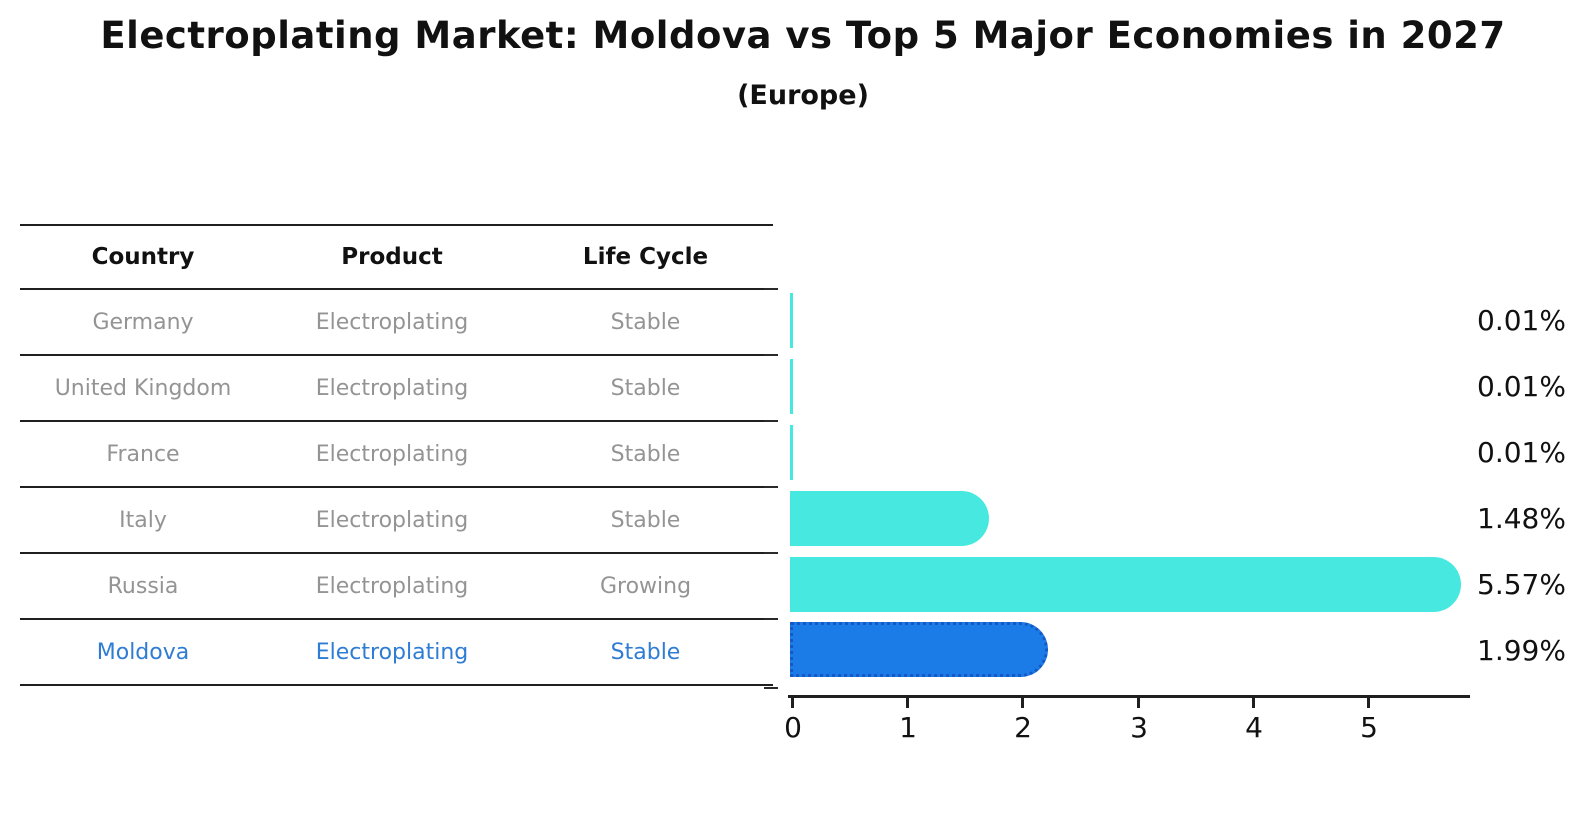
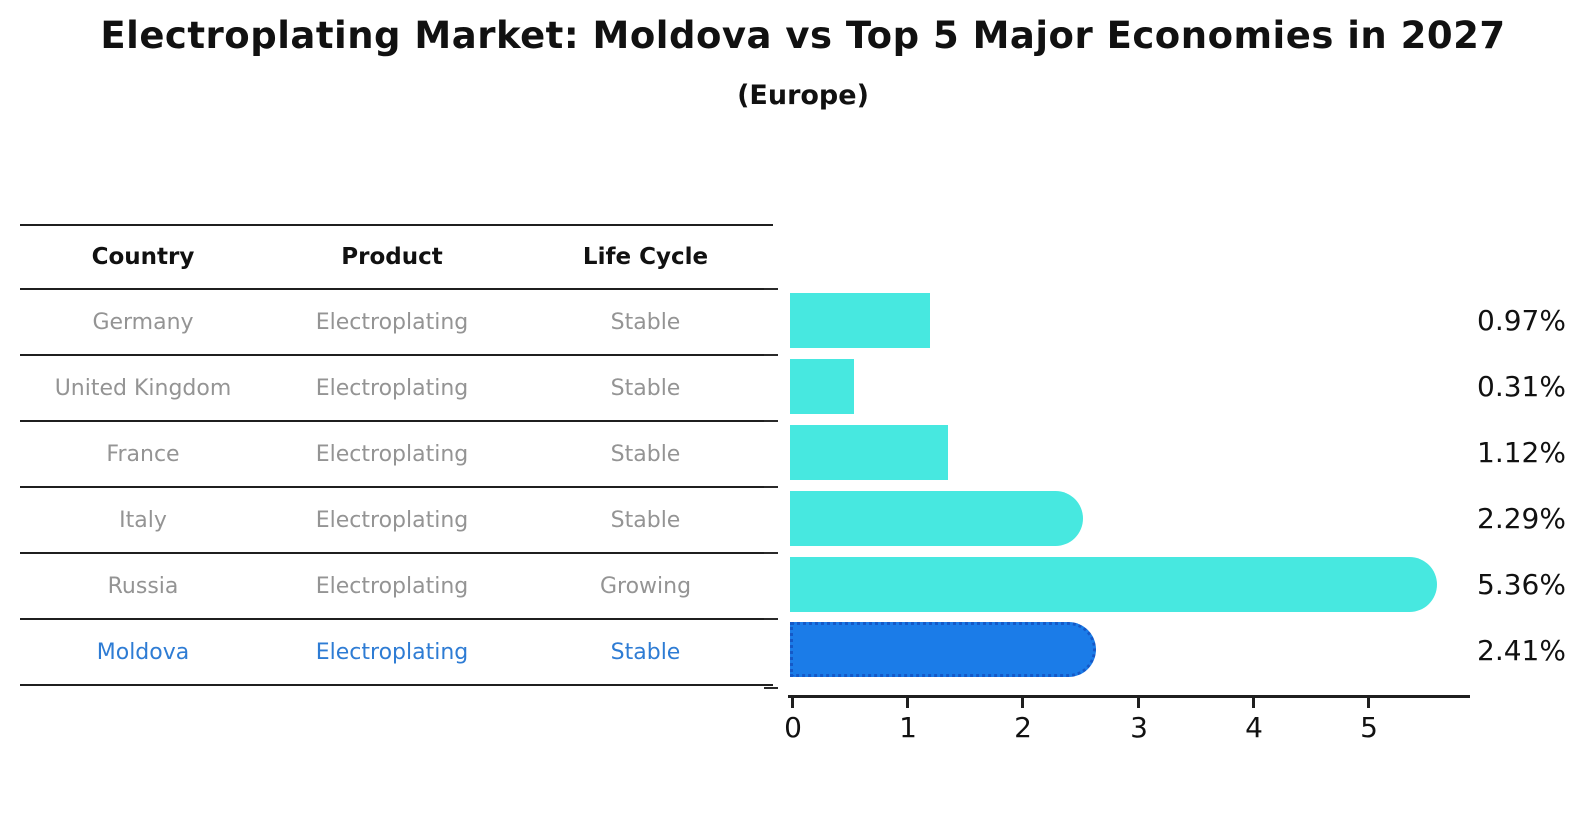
Germany: 0.01% -> 0.97%
United Kingdom: 0.01% -> 0.31%
France: 0.01% -> 1.12%
Italy: 1.48% -> 2.29%
Russia: 5.57% -> 5.36%
Moldova: 1.99% -> 2.41%
